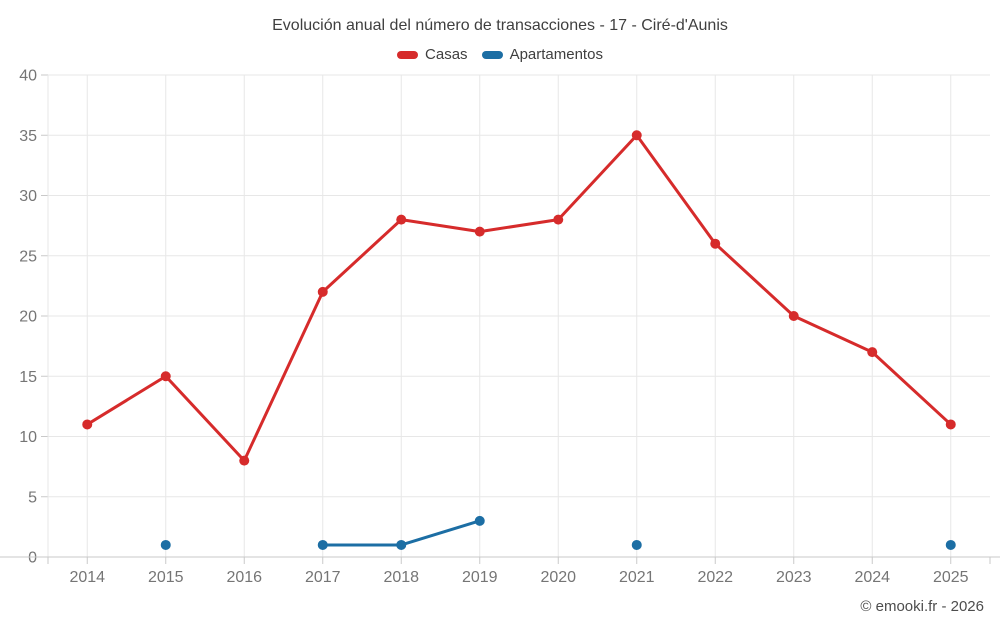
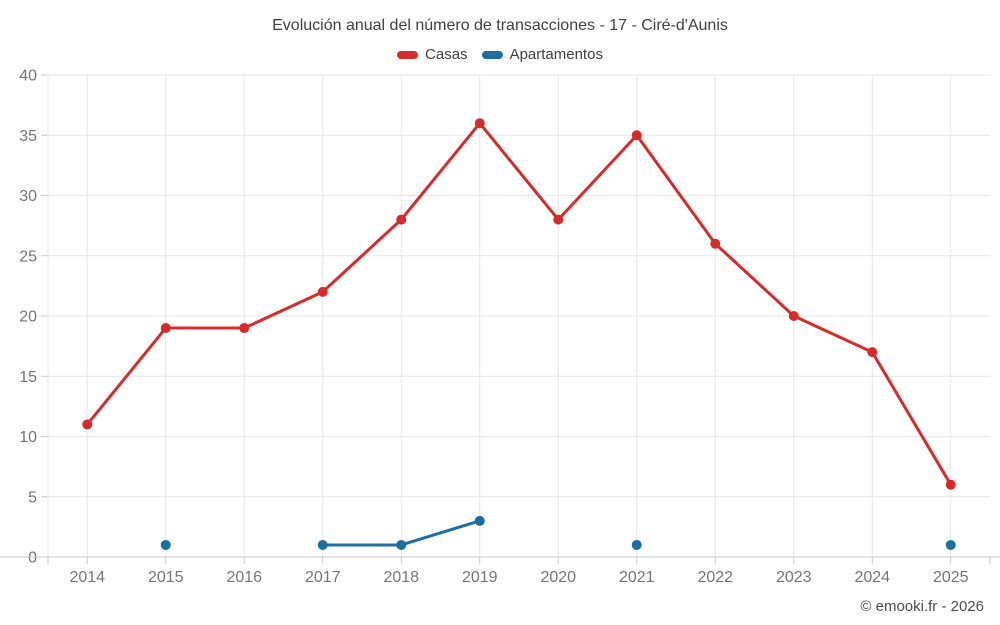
Casas/2015: 15 -> 19
Casas/2016: 8 -> 19
Casas/2019: 27 -> 36
Casas/2025: 11 -> 6
